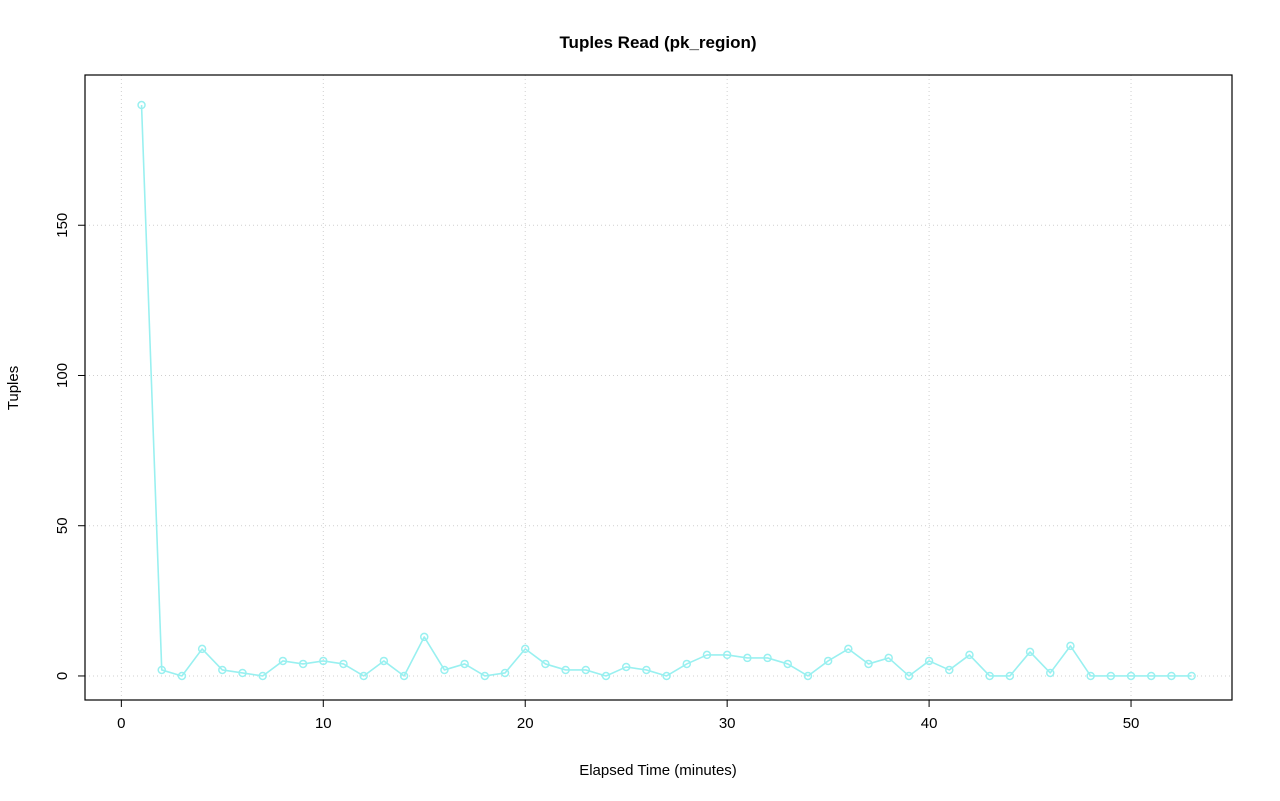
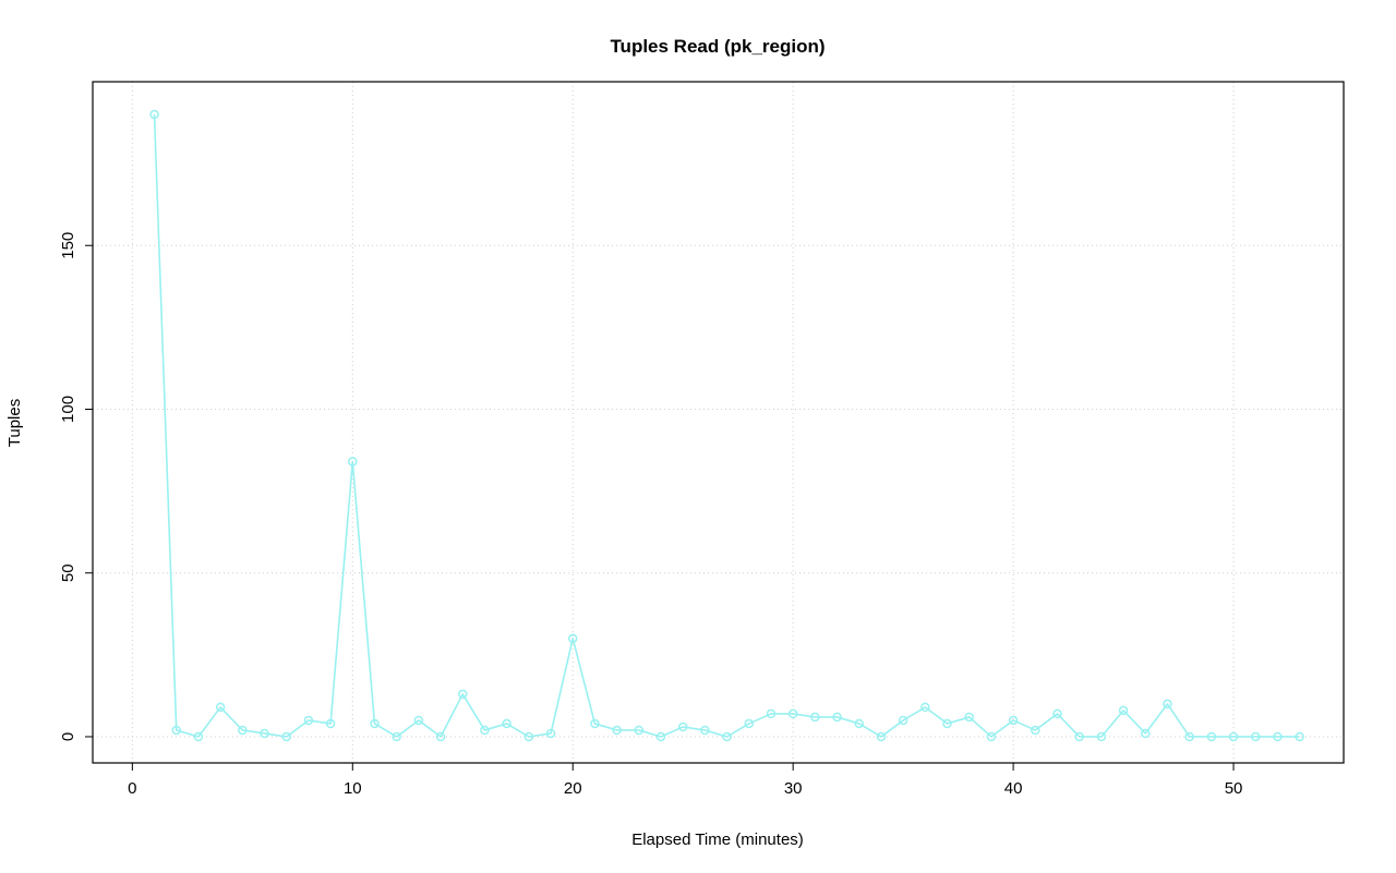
10: 5 -> 84
20: 9 -> 30
